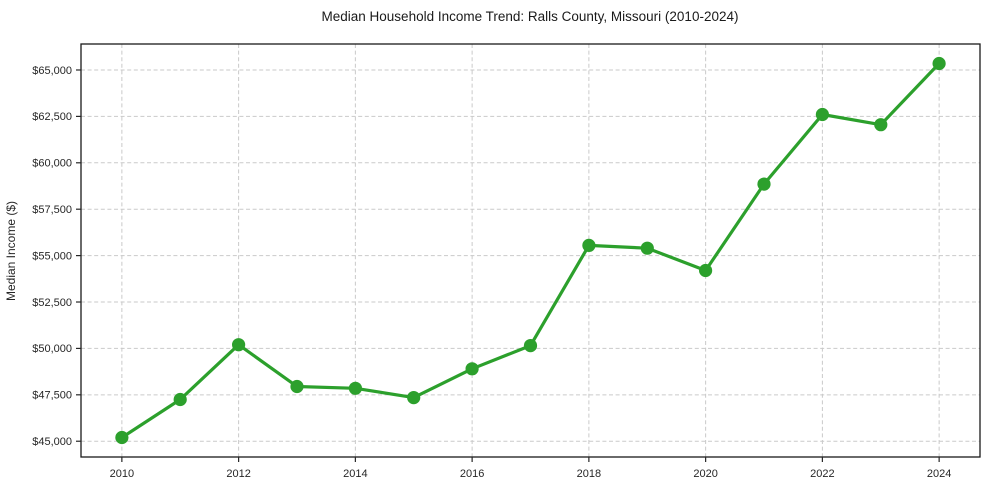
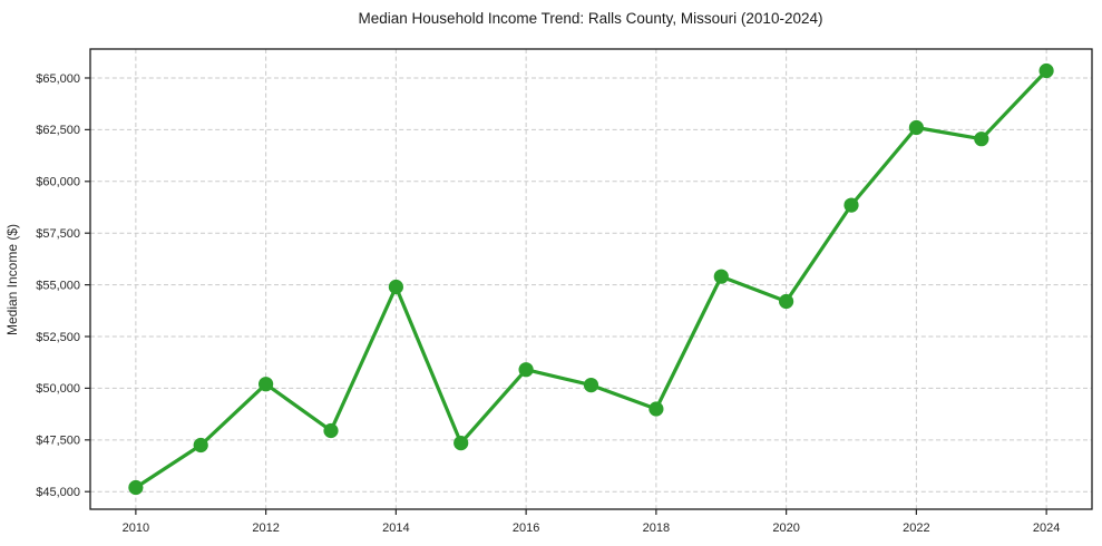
2014: $47800 -> $54900
2016: $48900 -> $50900
2018: $55600 -> $49000
